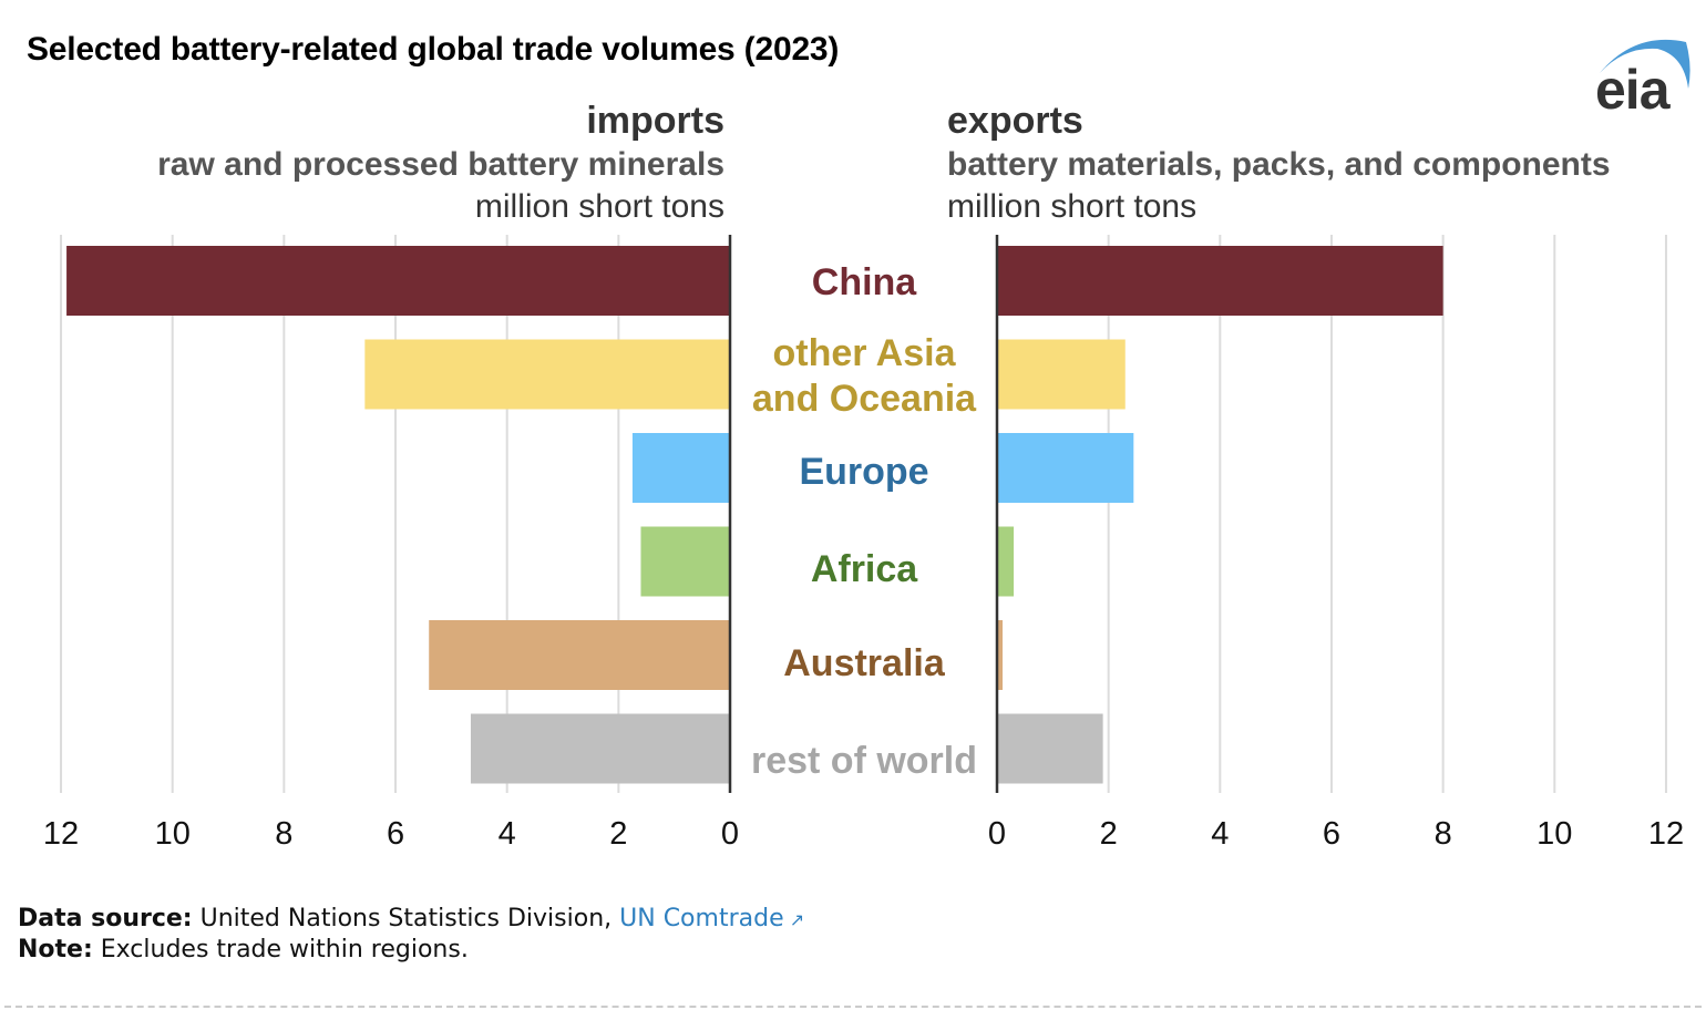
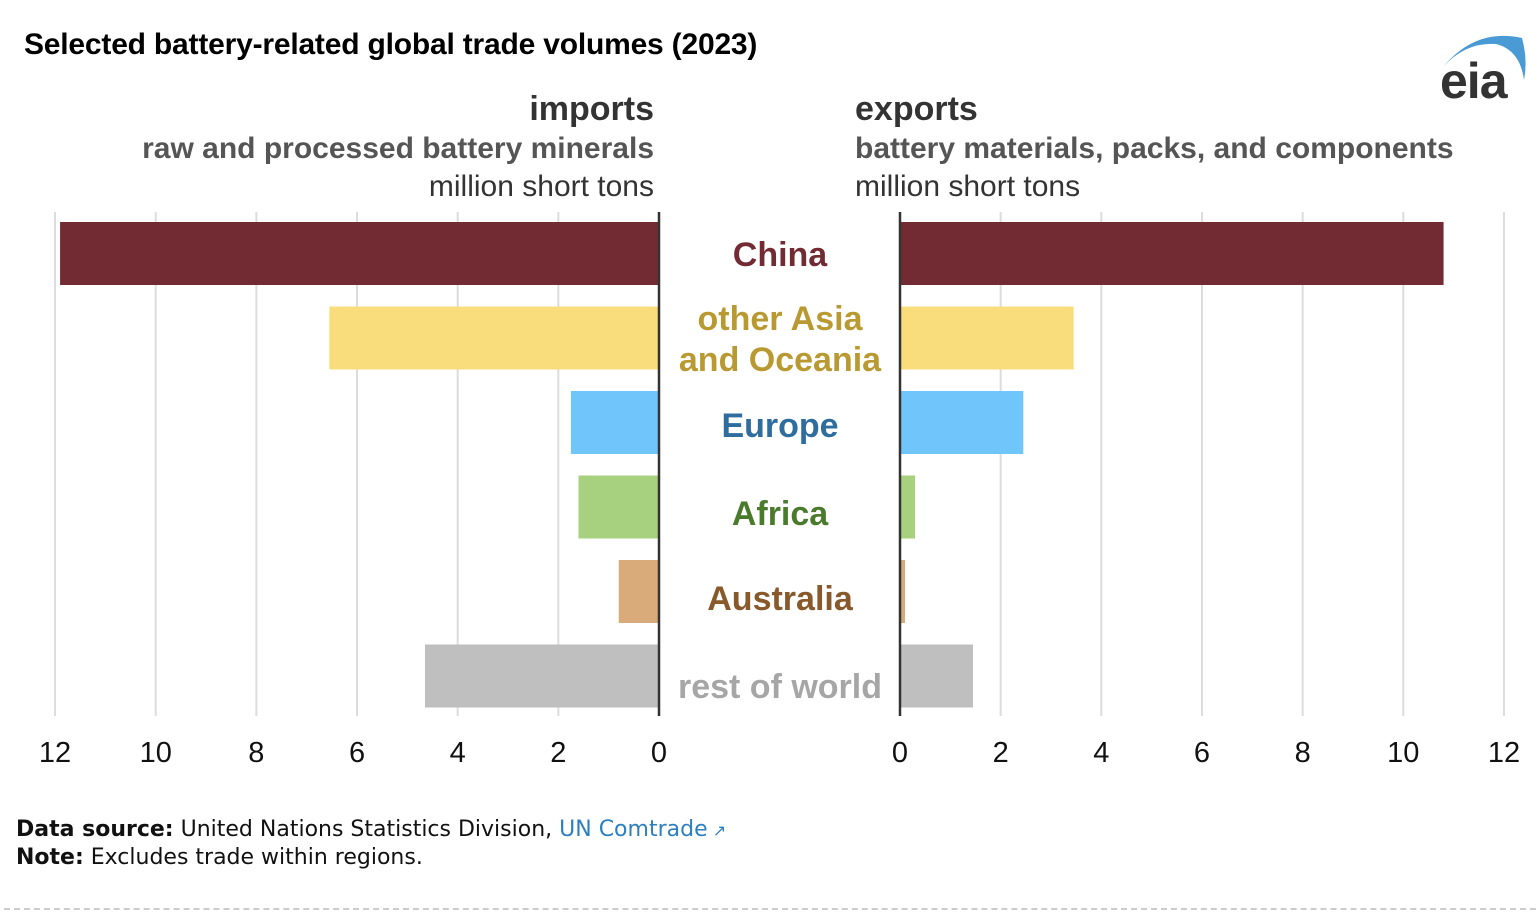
exports/China: 8.0 -> 10.8
exports/other Asia and Oceania: 2.3 -> 3.5
imports/Australia: 5.4 -> 0.8
exports/rest of world: 1.9 -> 1.4
